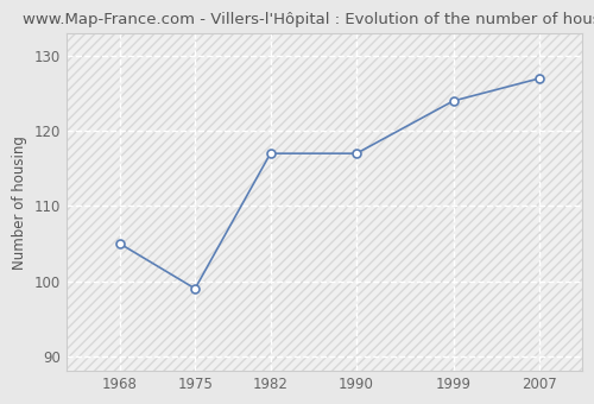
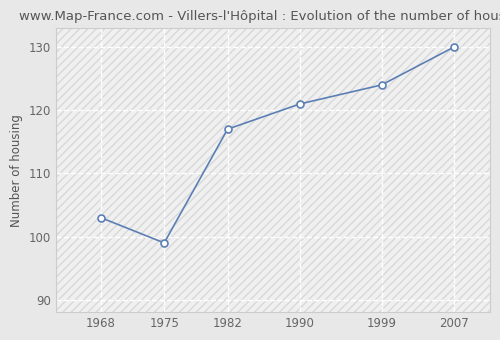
1968: 105 -> 103
1990: 117 -> 121
2007: 127 -> 130
